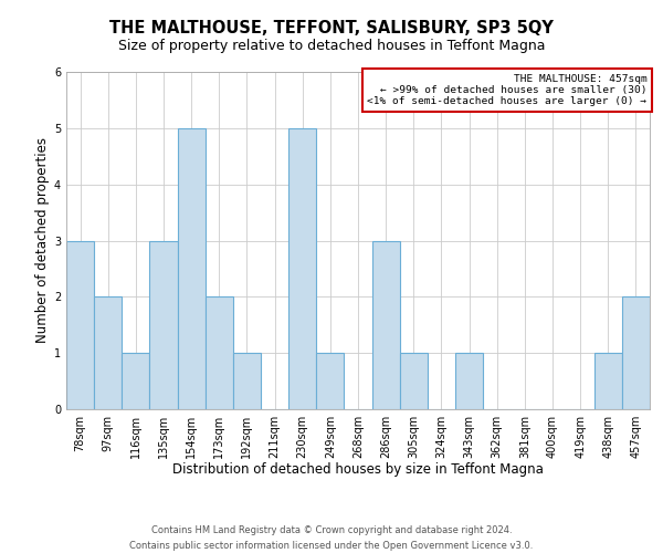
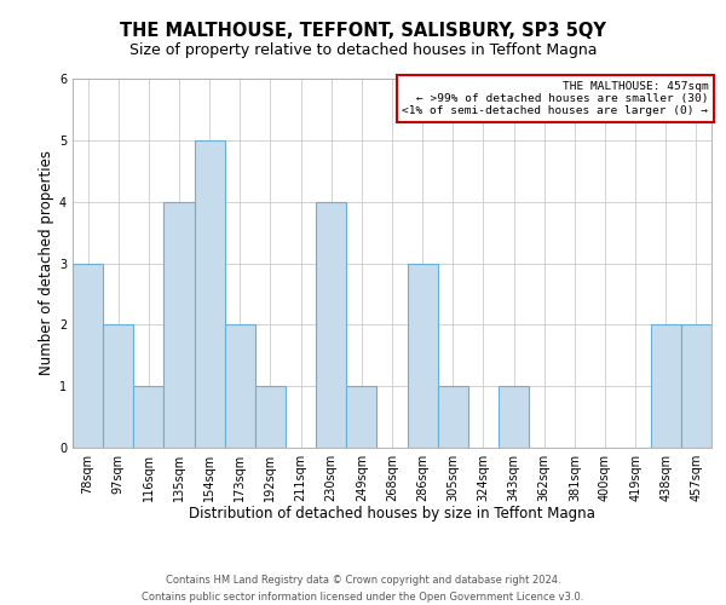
135sqm: 3 -> 4
230sqm: 5 -> 4
438sqm: 1 -> 2
